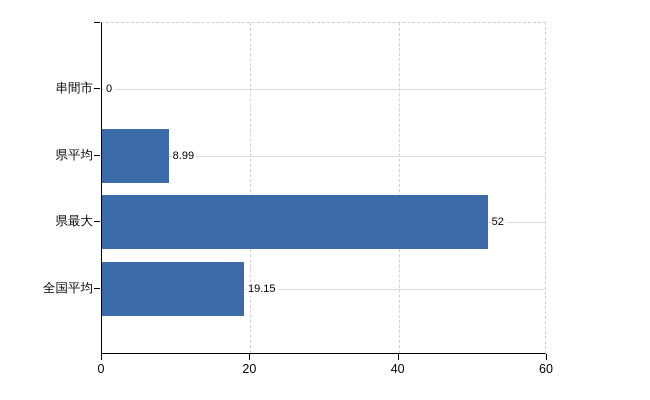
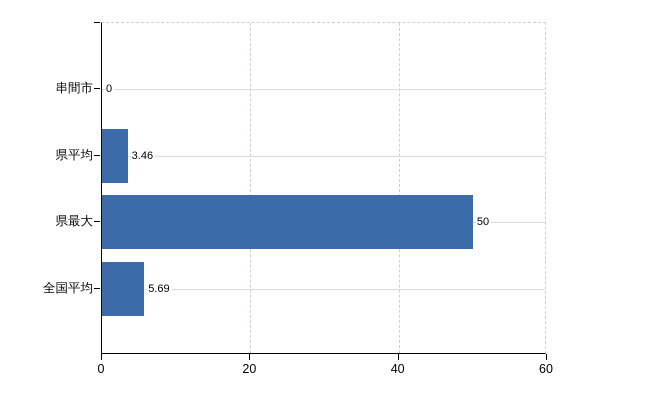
県平均: 8.99 -> 3.46
県最大: 52 -> 50
全国平均: 19.15 -> 5.69
